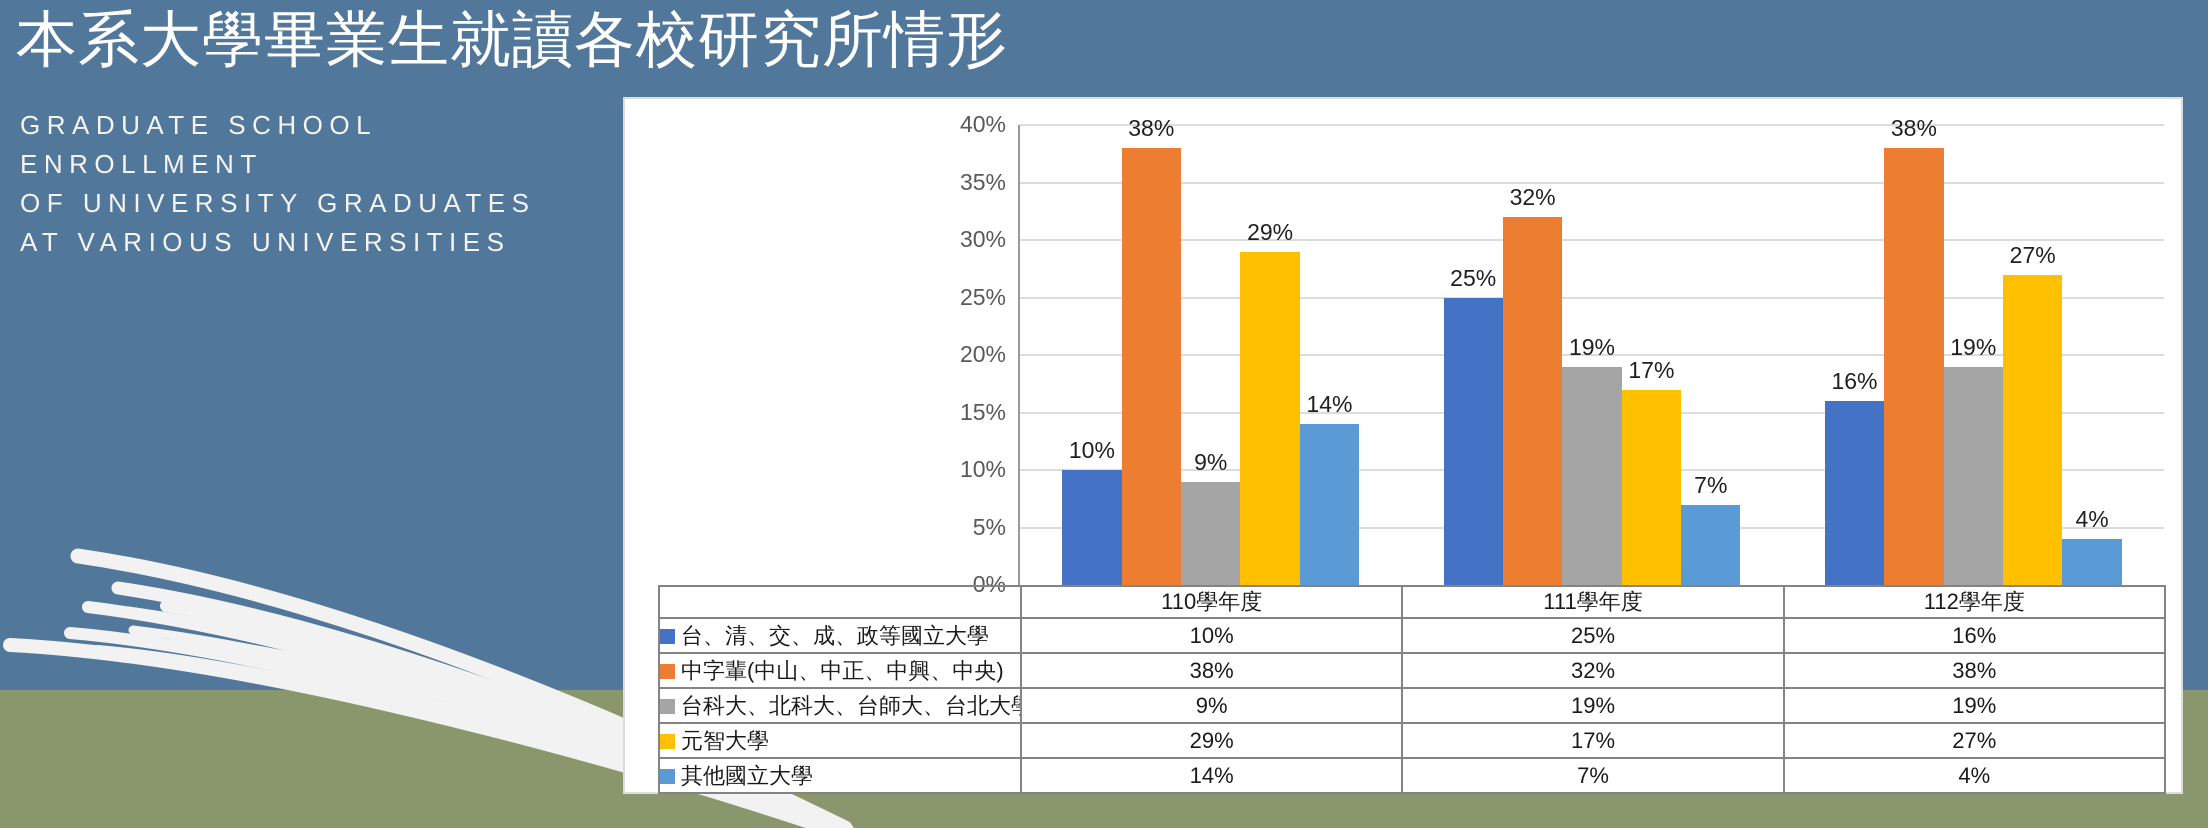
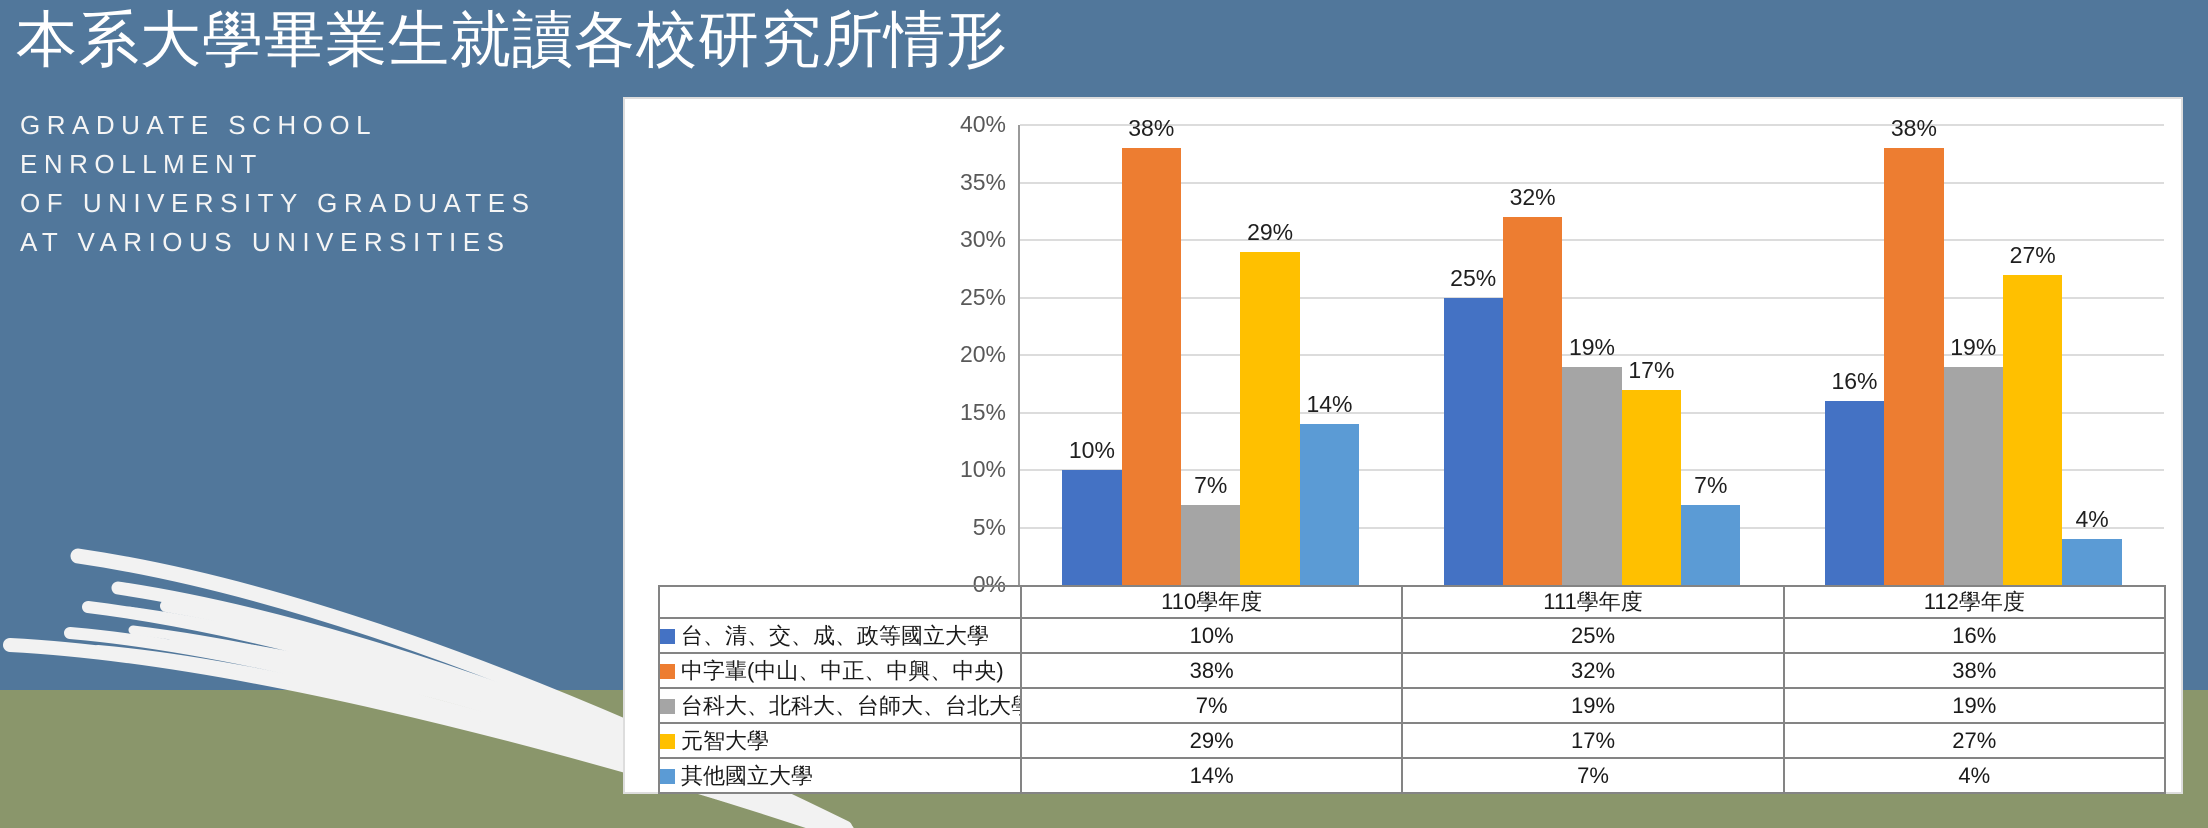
台科大、北科大、台師大、台北大學/110學年度: 9% -> 7%
